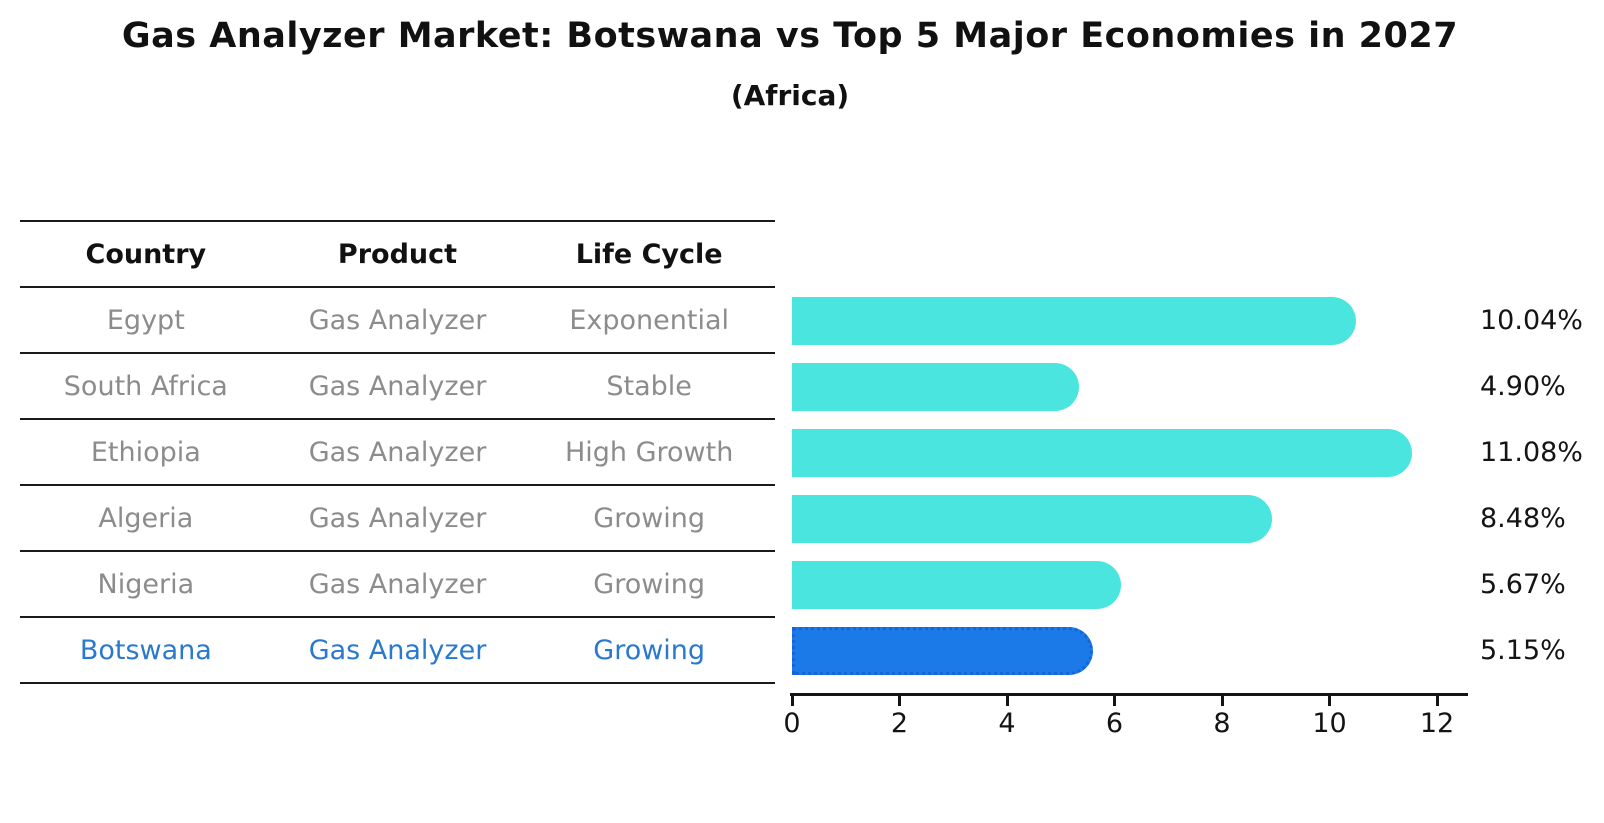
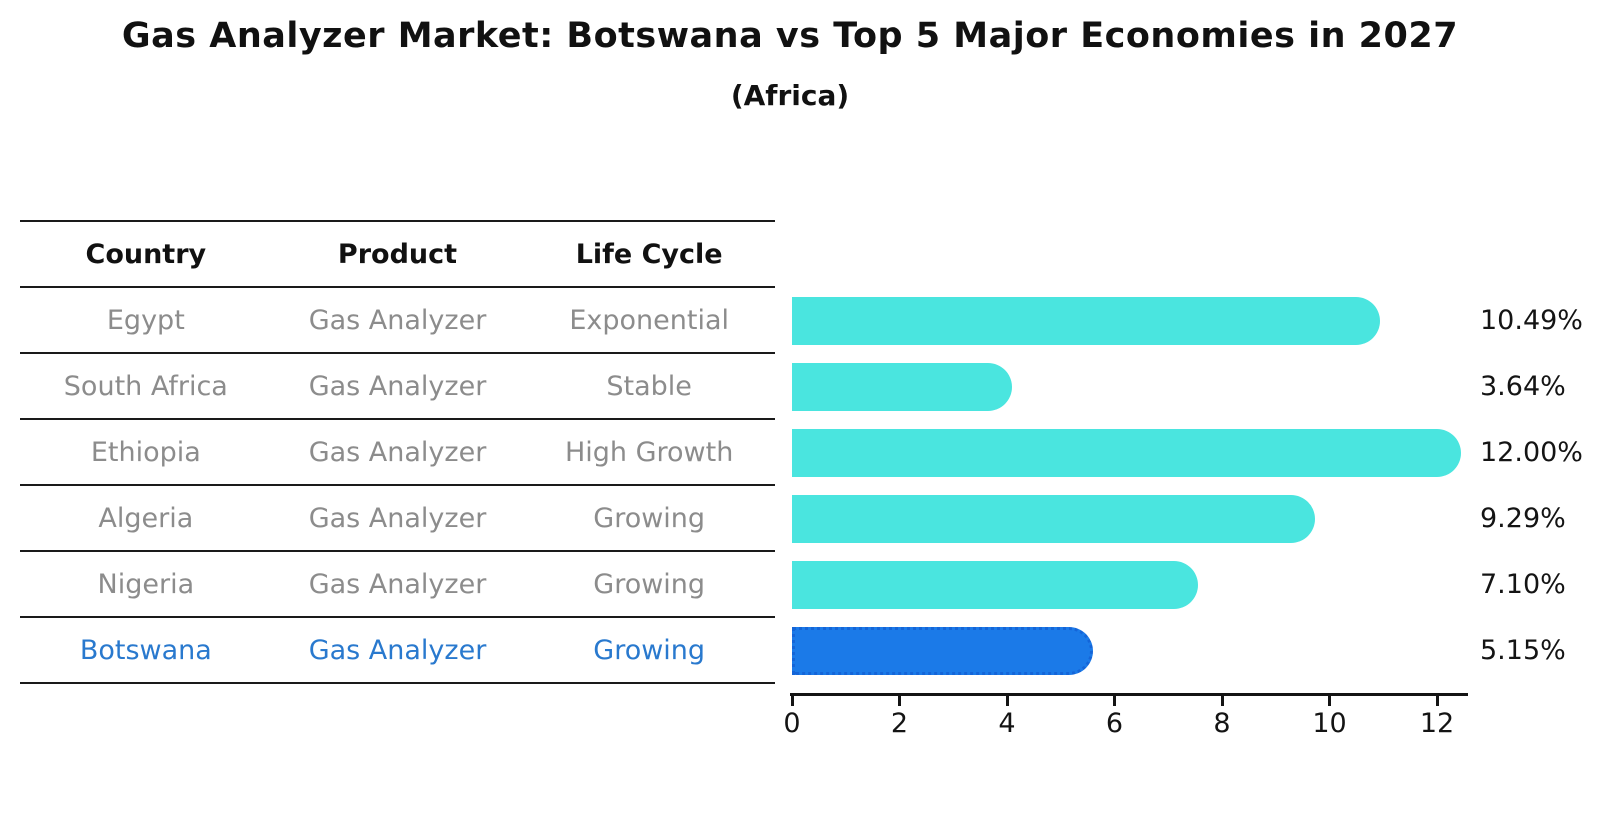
Egypt: 10.04% -> 10.49%
South Africa: 4.90% -> 3.64%
Ethiopia: 11.08% -> 12.00%
Algeria: 8.48% -> 9.29%
Nigeria: 5.67% -> 7.10%
